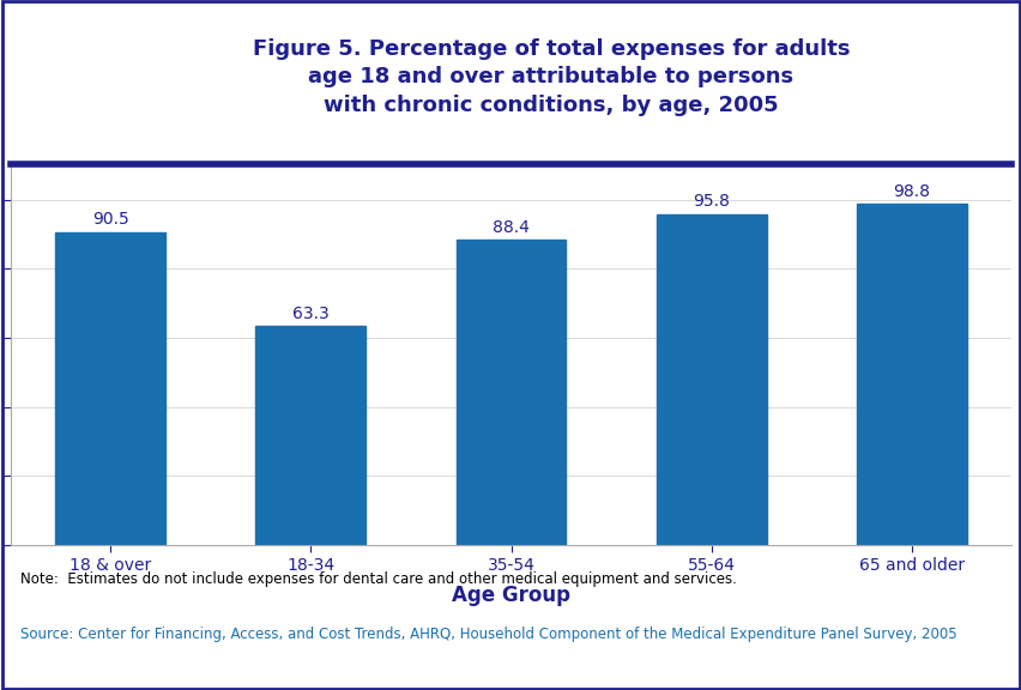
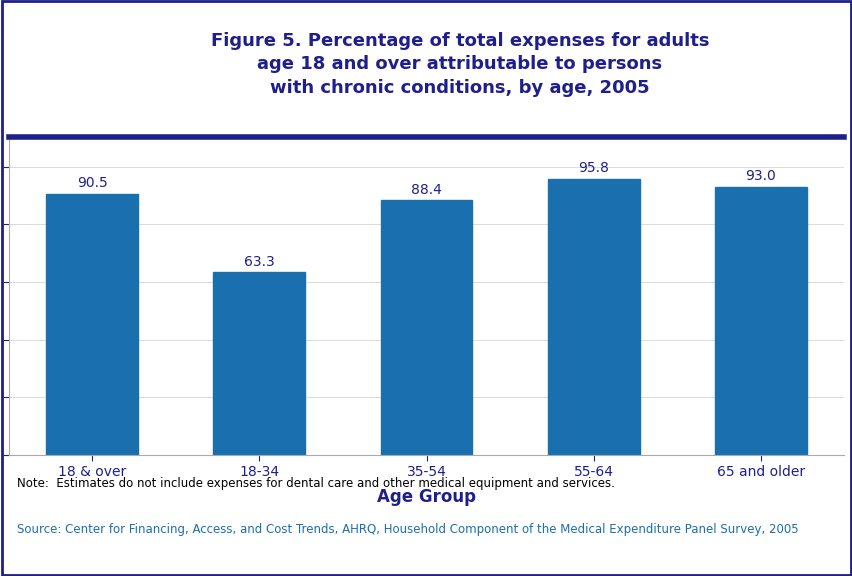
65 and older: 98.8 -> 93.0
